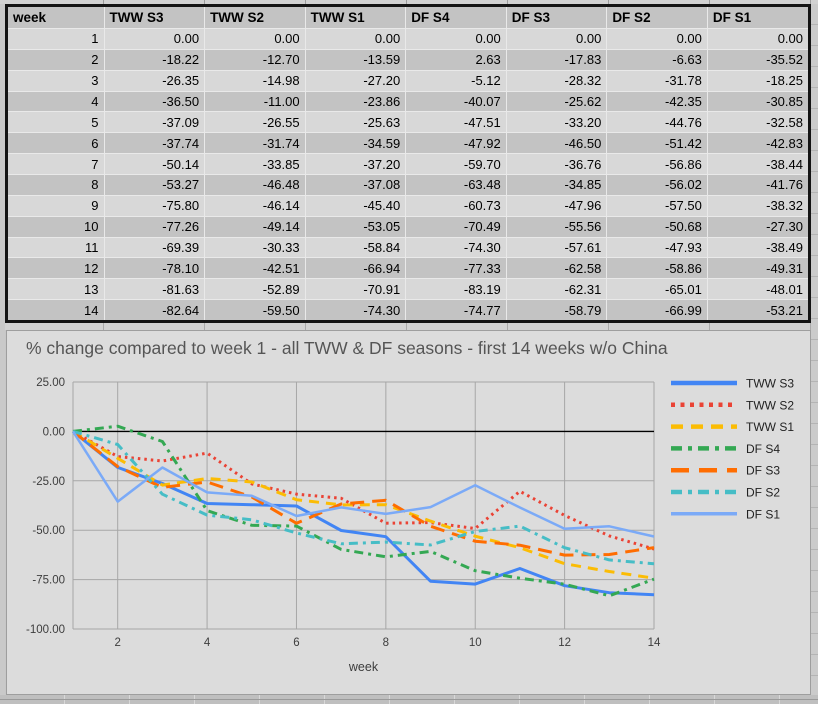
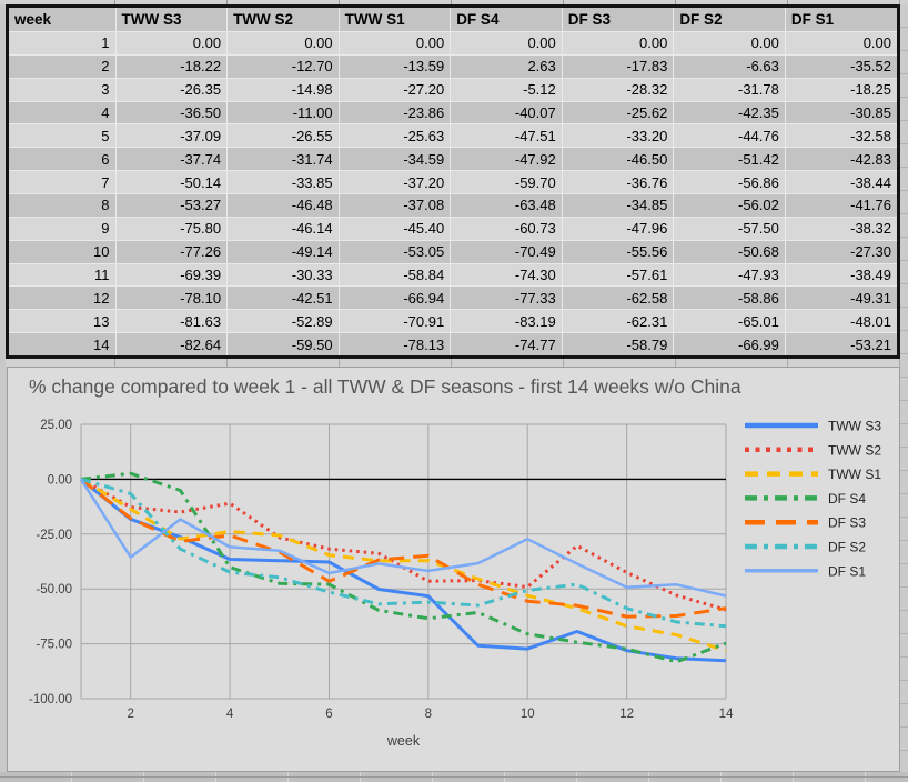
TWW S1/14: -74.30 -> -78.13
